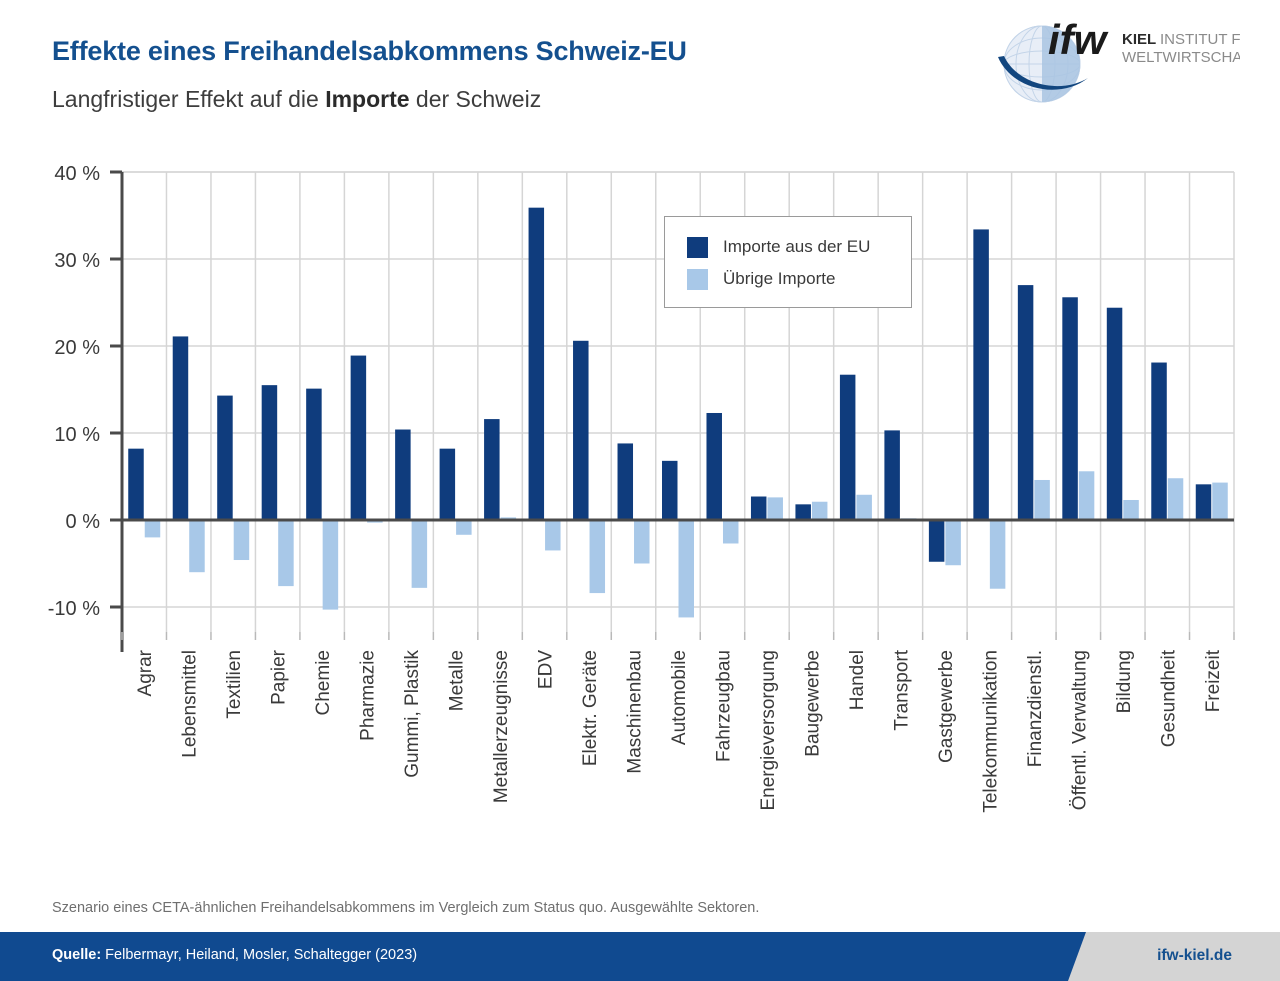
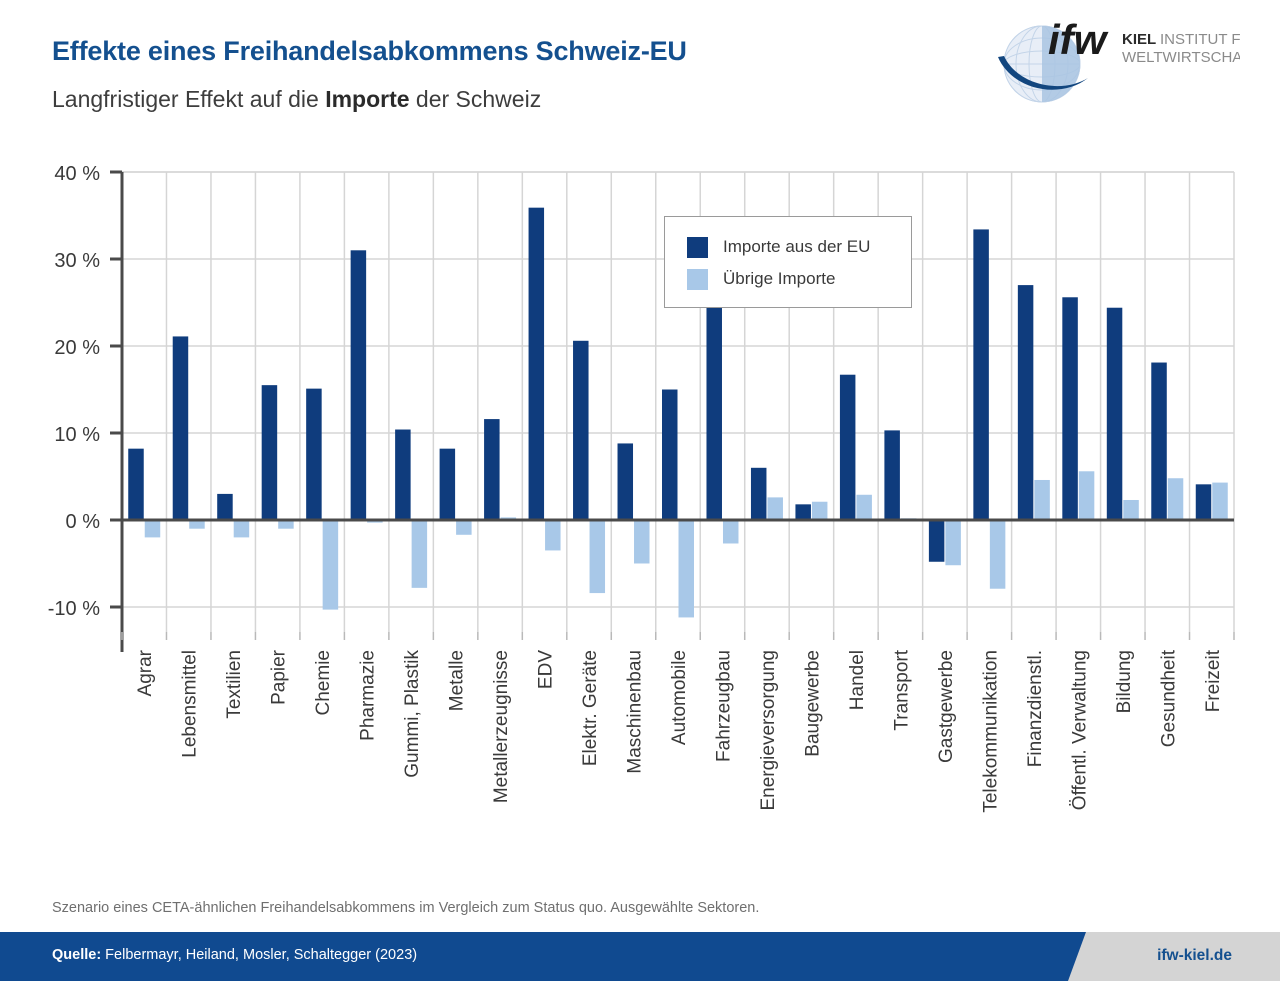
Übrige Importe/Lebensmittel: -6% -> -1%
Importe aus der EU/Textilien: 14% -> 3%
Übrige Importe/Textilien: -5% -> -2%
Übrige Importe/Papier: -8% -> -1%
Importe aus der EU/Pharmazie: 19% -> 31%
Importe aus der EU/Automobile: 7% -> 15%
Importe aus der EU/Fahrzeugbau: 12% -> 32%
Importe aus der EU/Energieversorgung: 3% -> 6%
